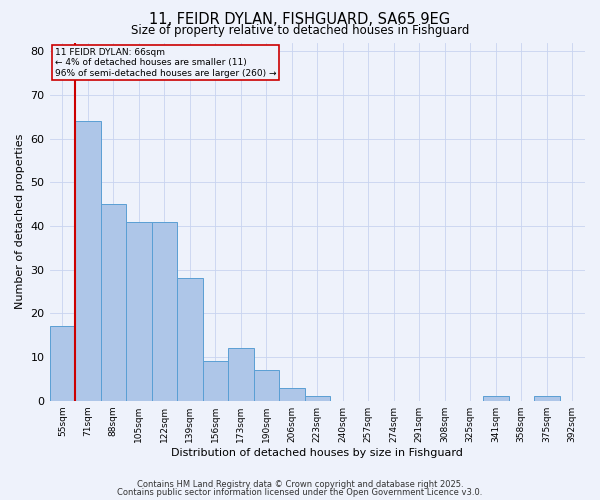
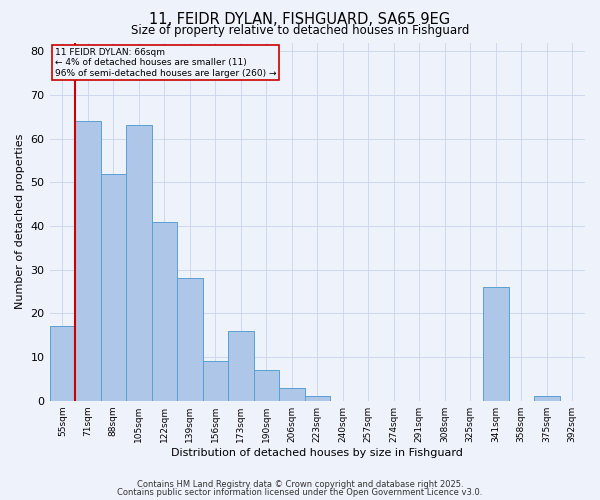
88sqm: 45 -> 52
105sqm: 41 -> 63
173sqm: 12 -> 16
341sqm: 1 -> 26
